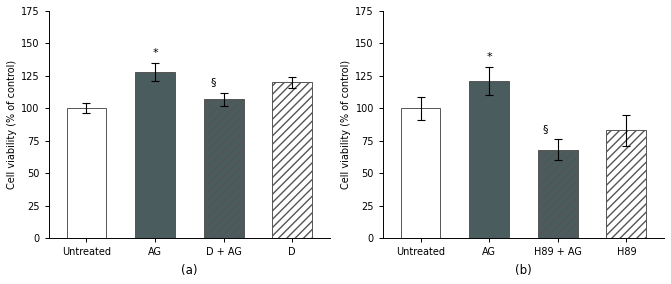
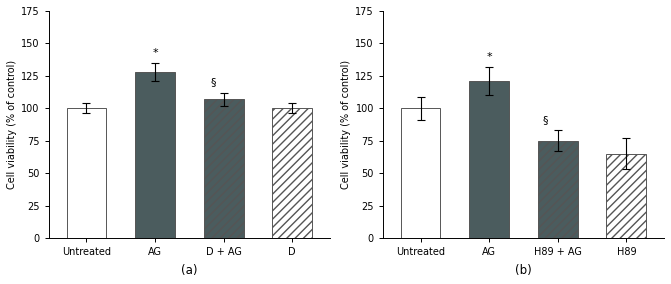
D: 120 -> 100
H89 + AG: 68 -> 75
H89: 83 -> 65
